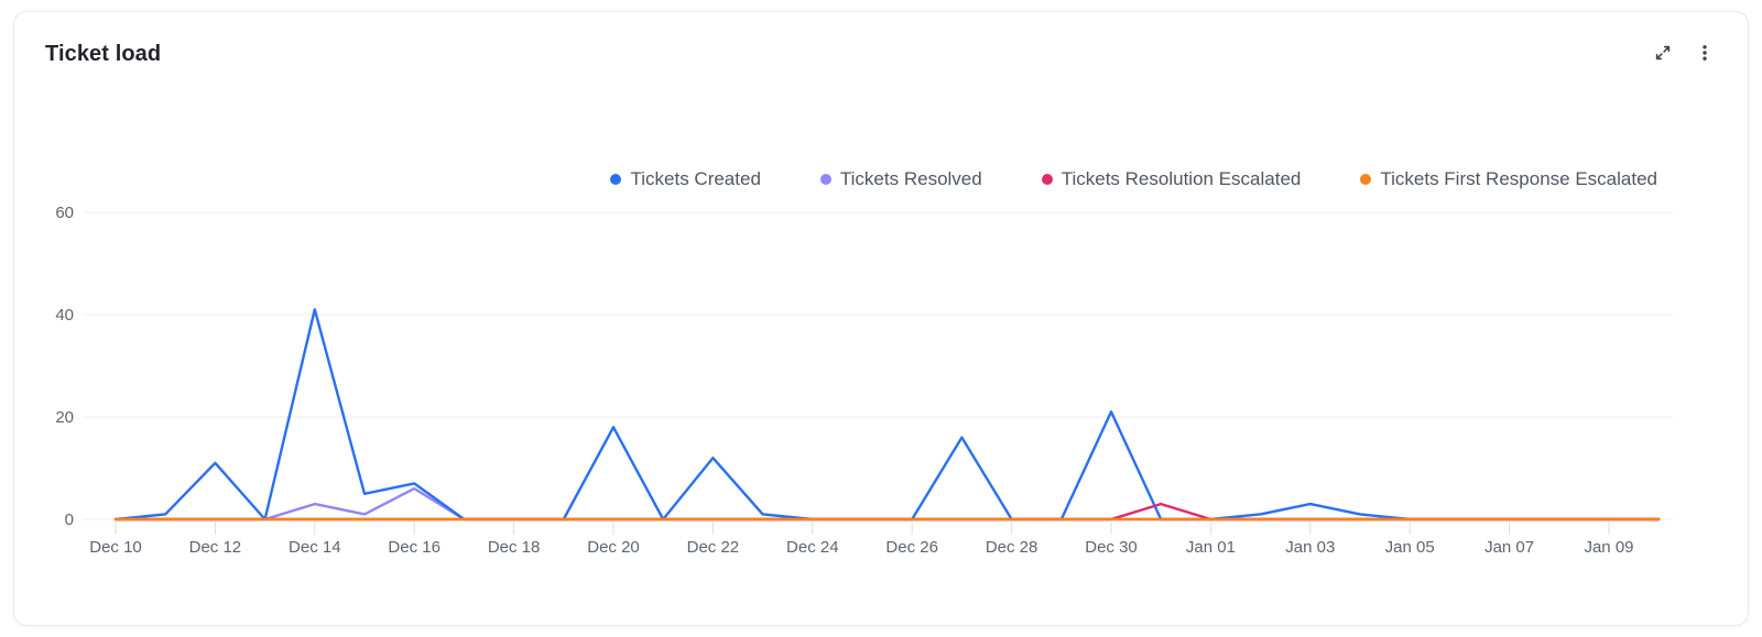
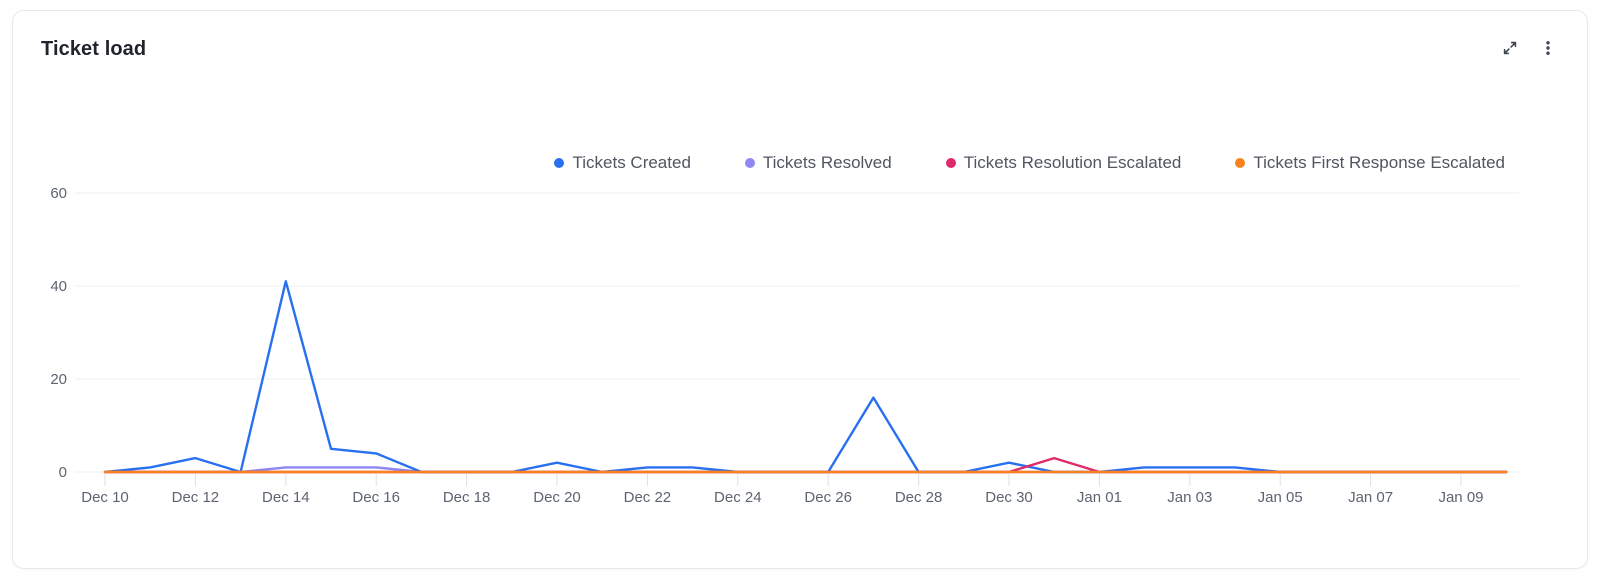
Tickets Created/Dec 12: 11 -> 3
Tickets Resolved/Dec 14: 3 -> 1
Tickets Created/Dec 16: 7 -> 4
Tickets Resolved/Dec 16: 6 -> 1
Tickets Created/Dec 20: 18 -> 2
Tickets Created/Dec 22: 12 -> 1
Tickets Created/Dec 30: 21 -> 2
Tickets Created/Jan 03: 3 -> 1
